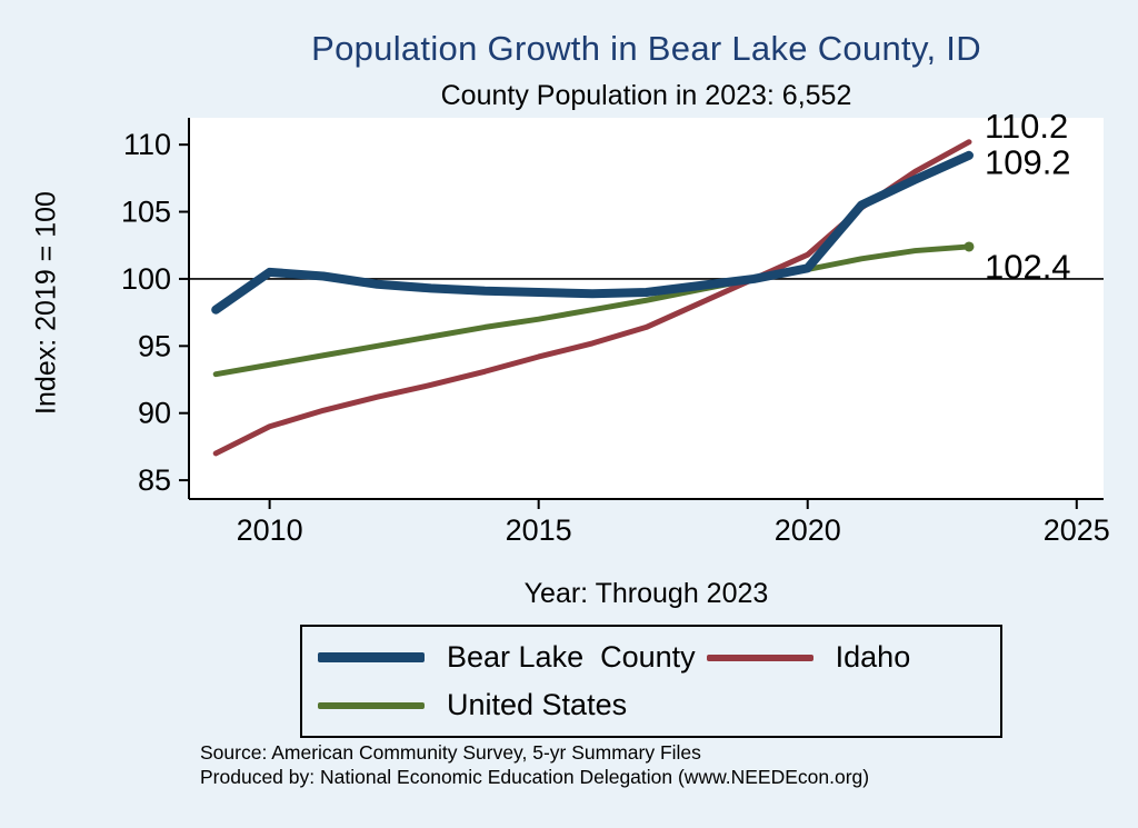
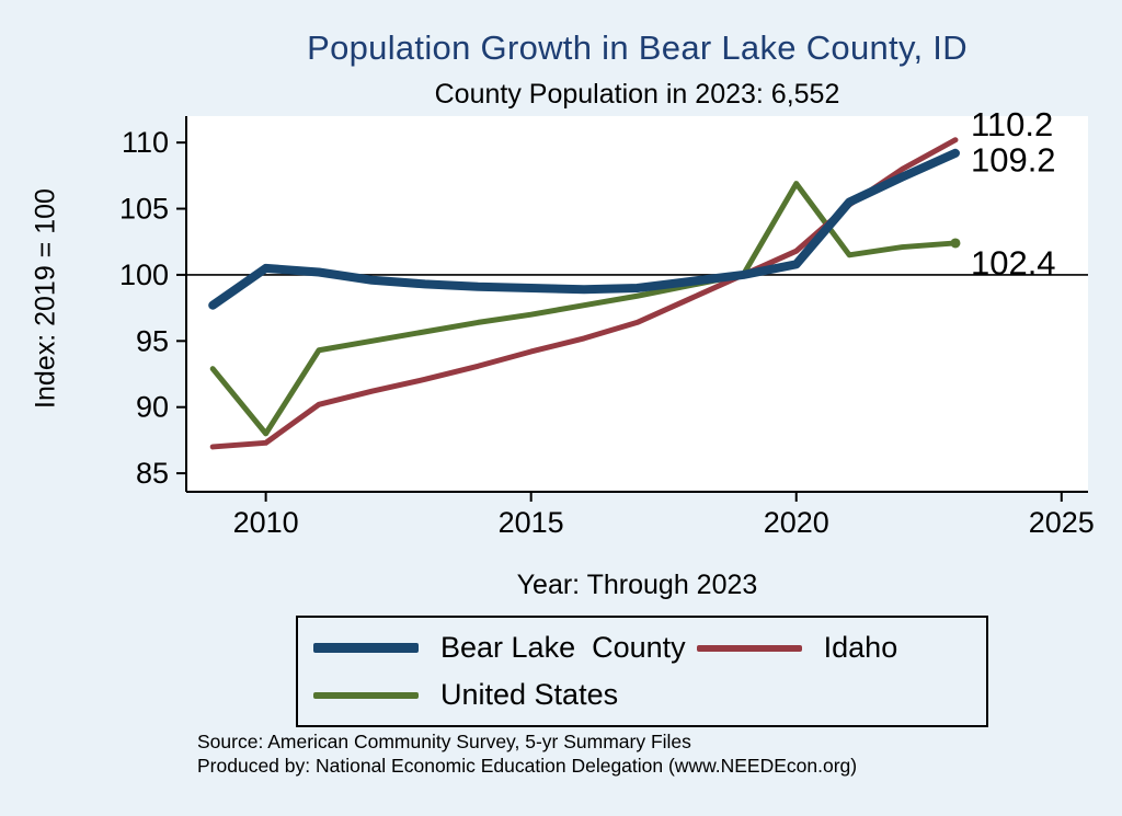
Idaho/2010: 89.0 -> 87.3
United States/2010: 93.6 -> 88.0
United States/2020: 100.7 -> 106.9
